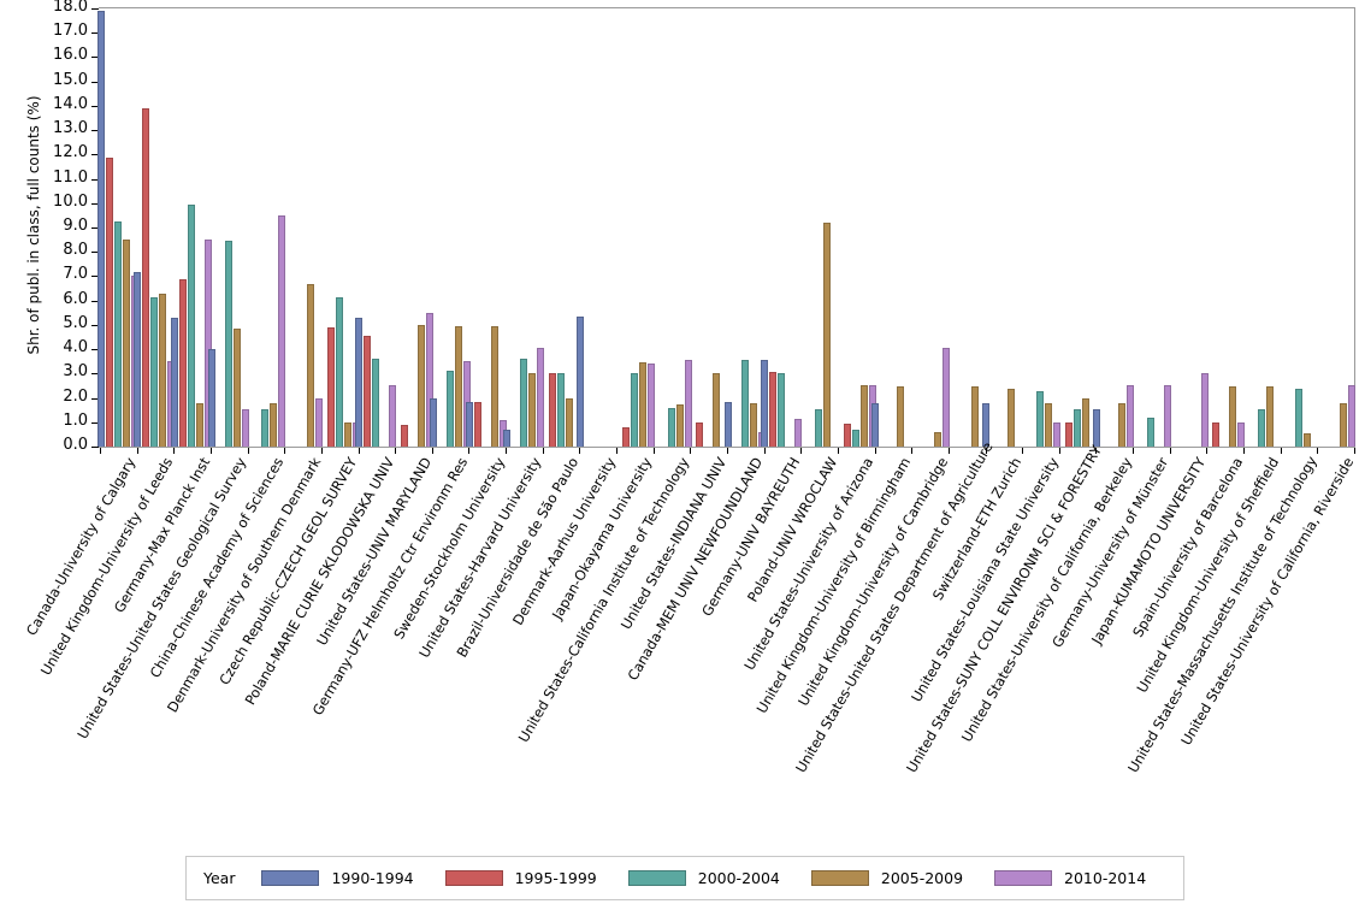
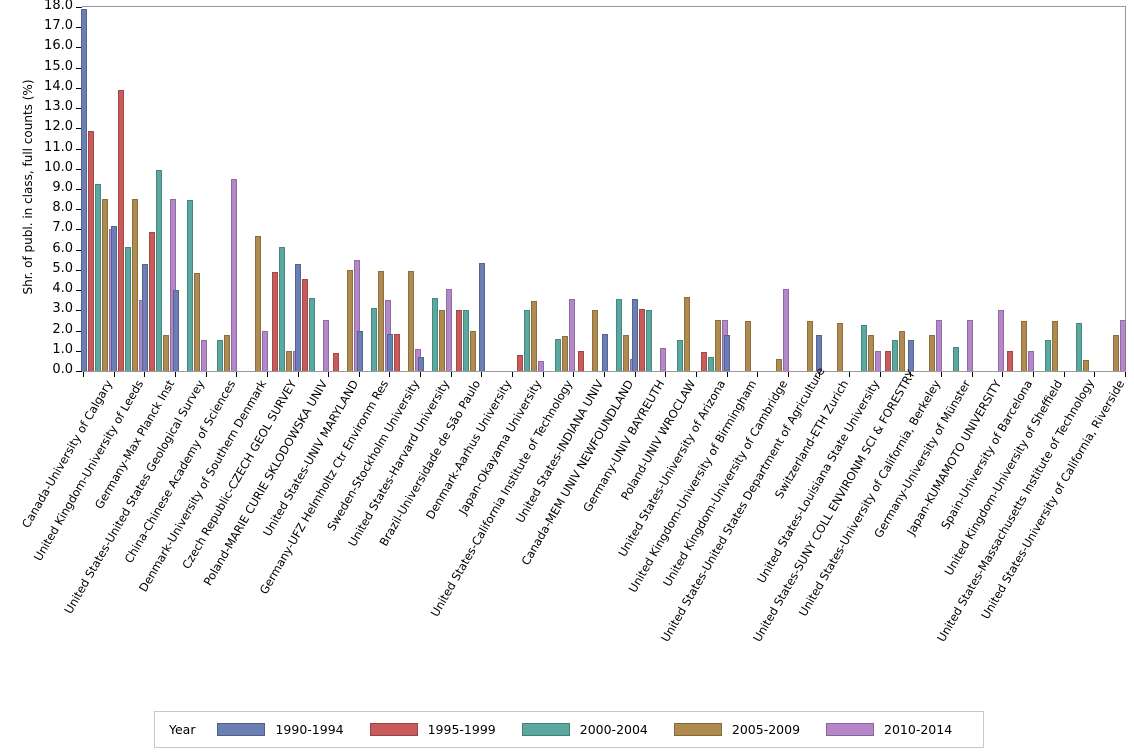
2005-2009/United Kingdom-University of Leeds: 6.3 -> 8.5
2010-2014/Japan-Okayama University: 3.4 -> 0.5
2005-2009/Poland-UNIV WROCLAW: 9.2 -> 3.6
